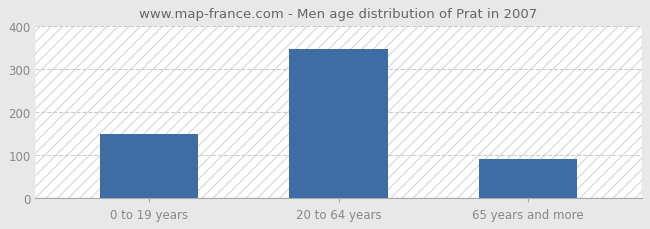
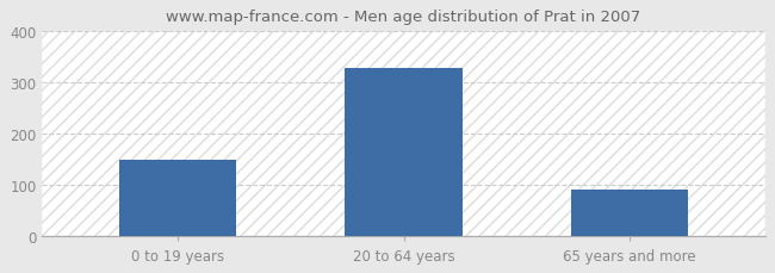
20 to 64 years: 345 -> 328
